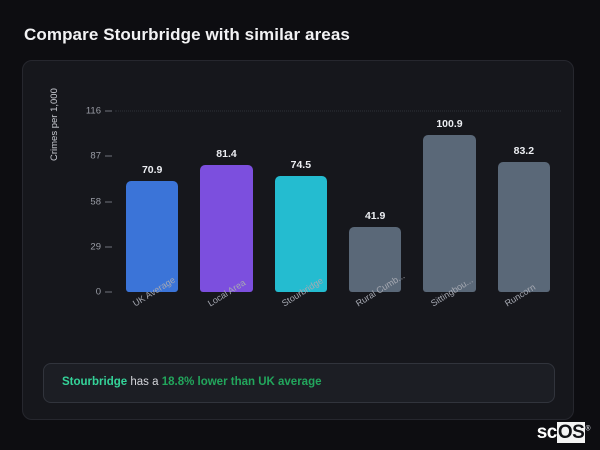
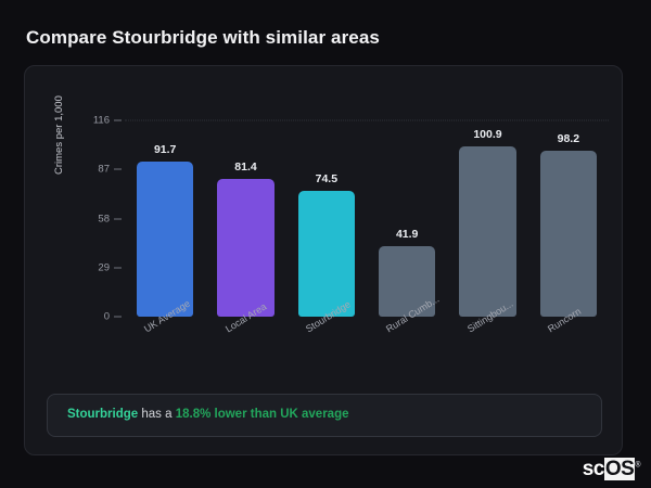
UK Average: 70.9 -> 91.7
Runcorn: 83.2 -> 98.2
